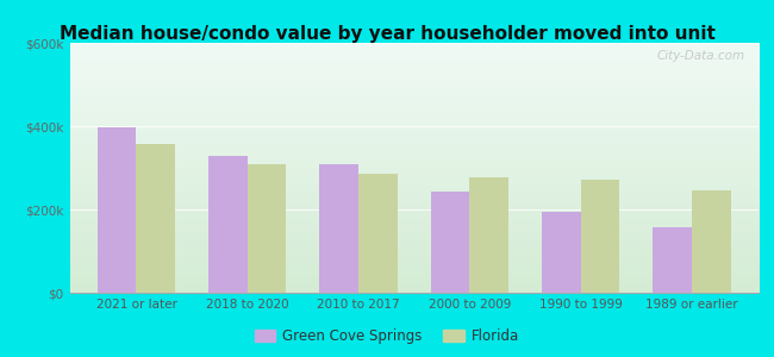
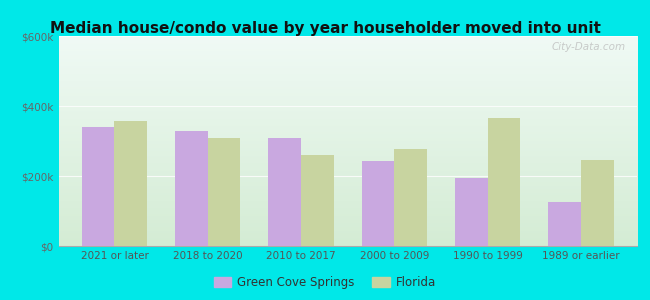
Green Cove Springs/2021 or later: $398k -> $340k
Florida/2010 to 2017: $285k -> $260k
Florida/1990 to 1999: $272k -> $365k
Green Cove Springs/1989 or earlier: $158k -> $125k
